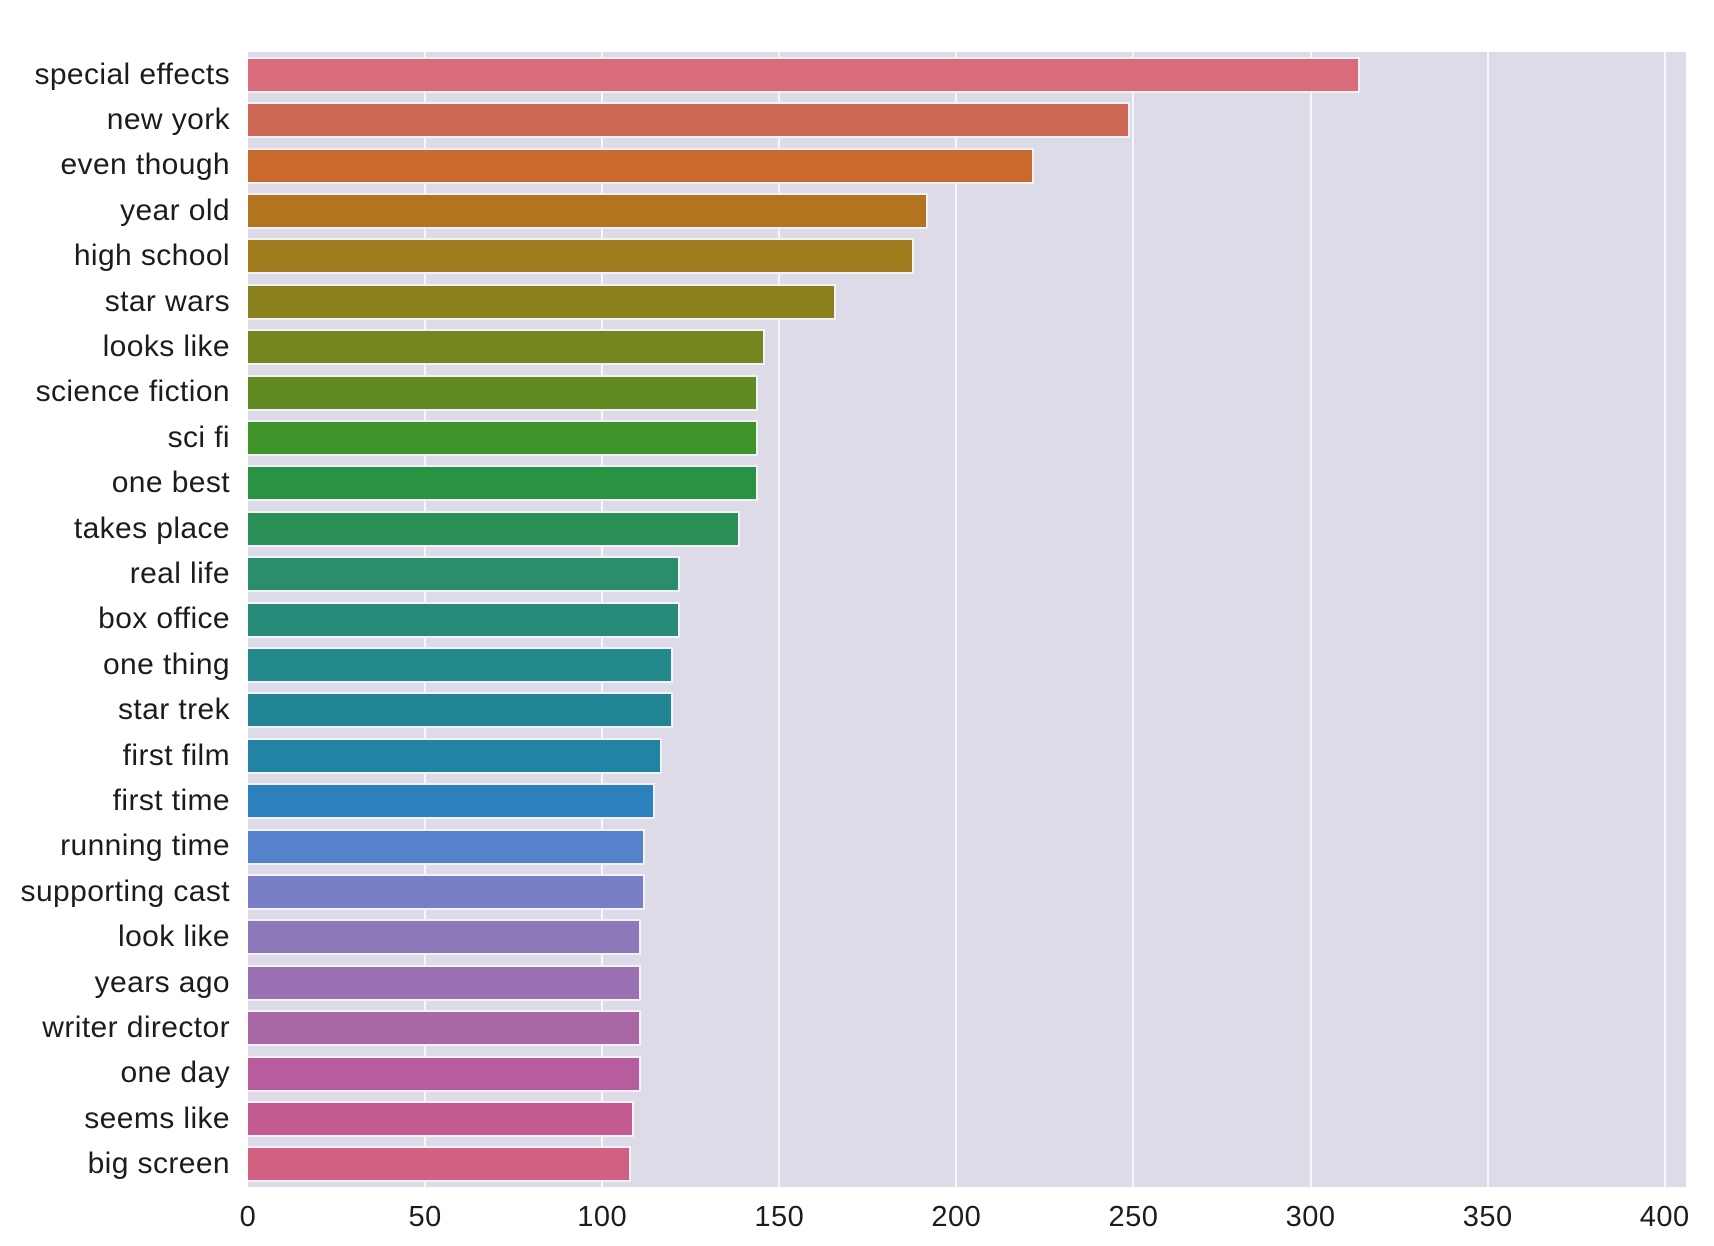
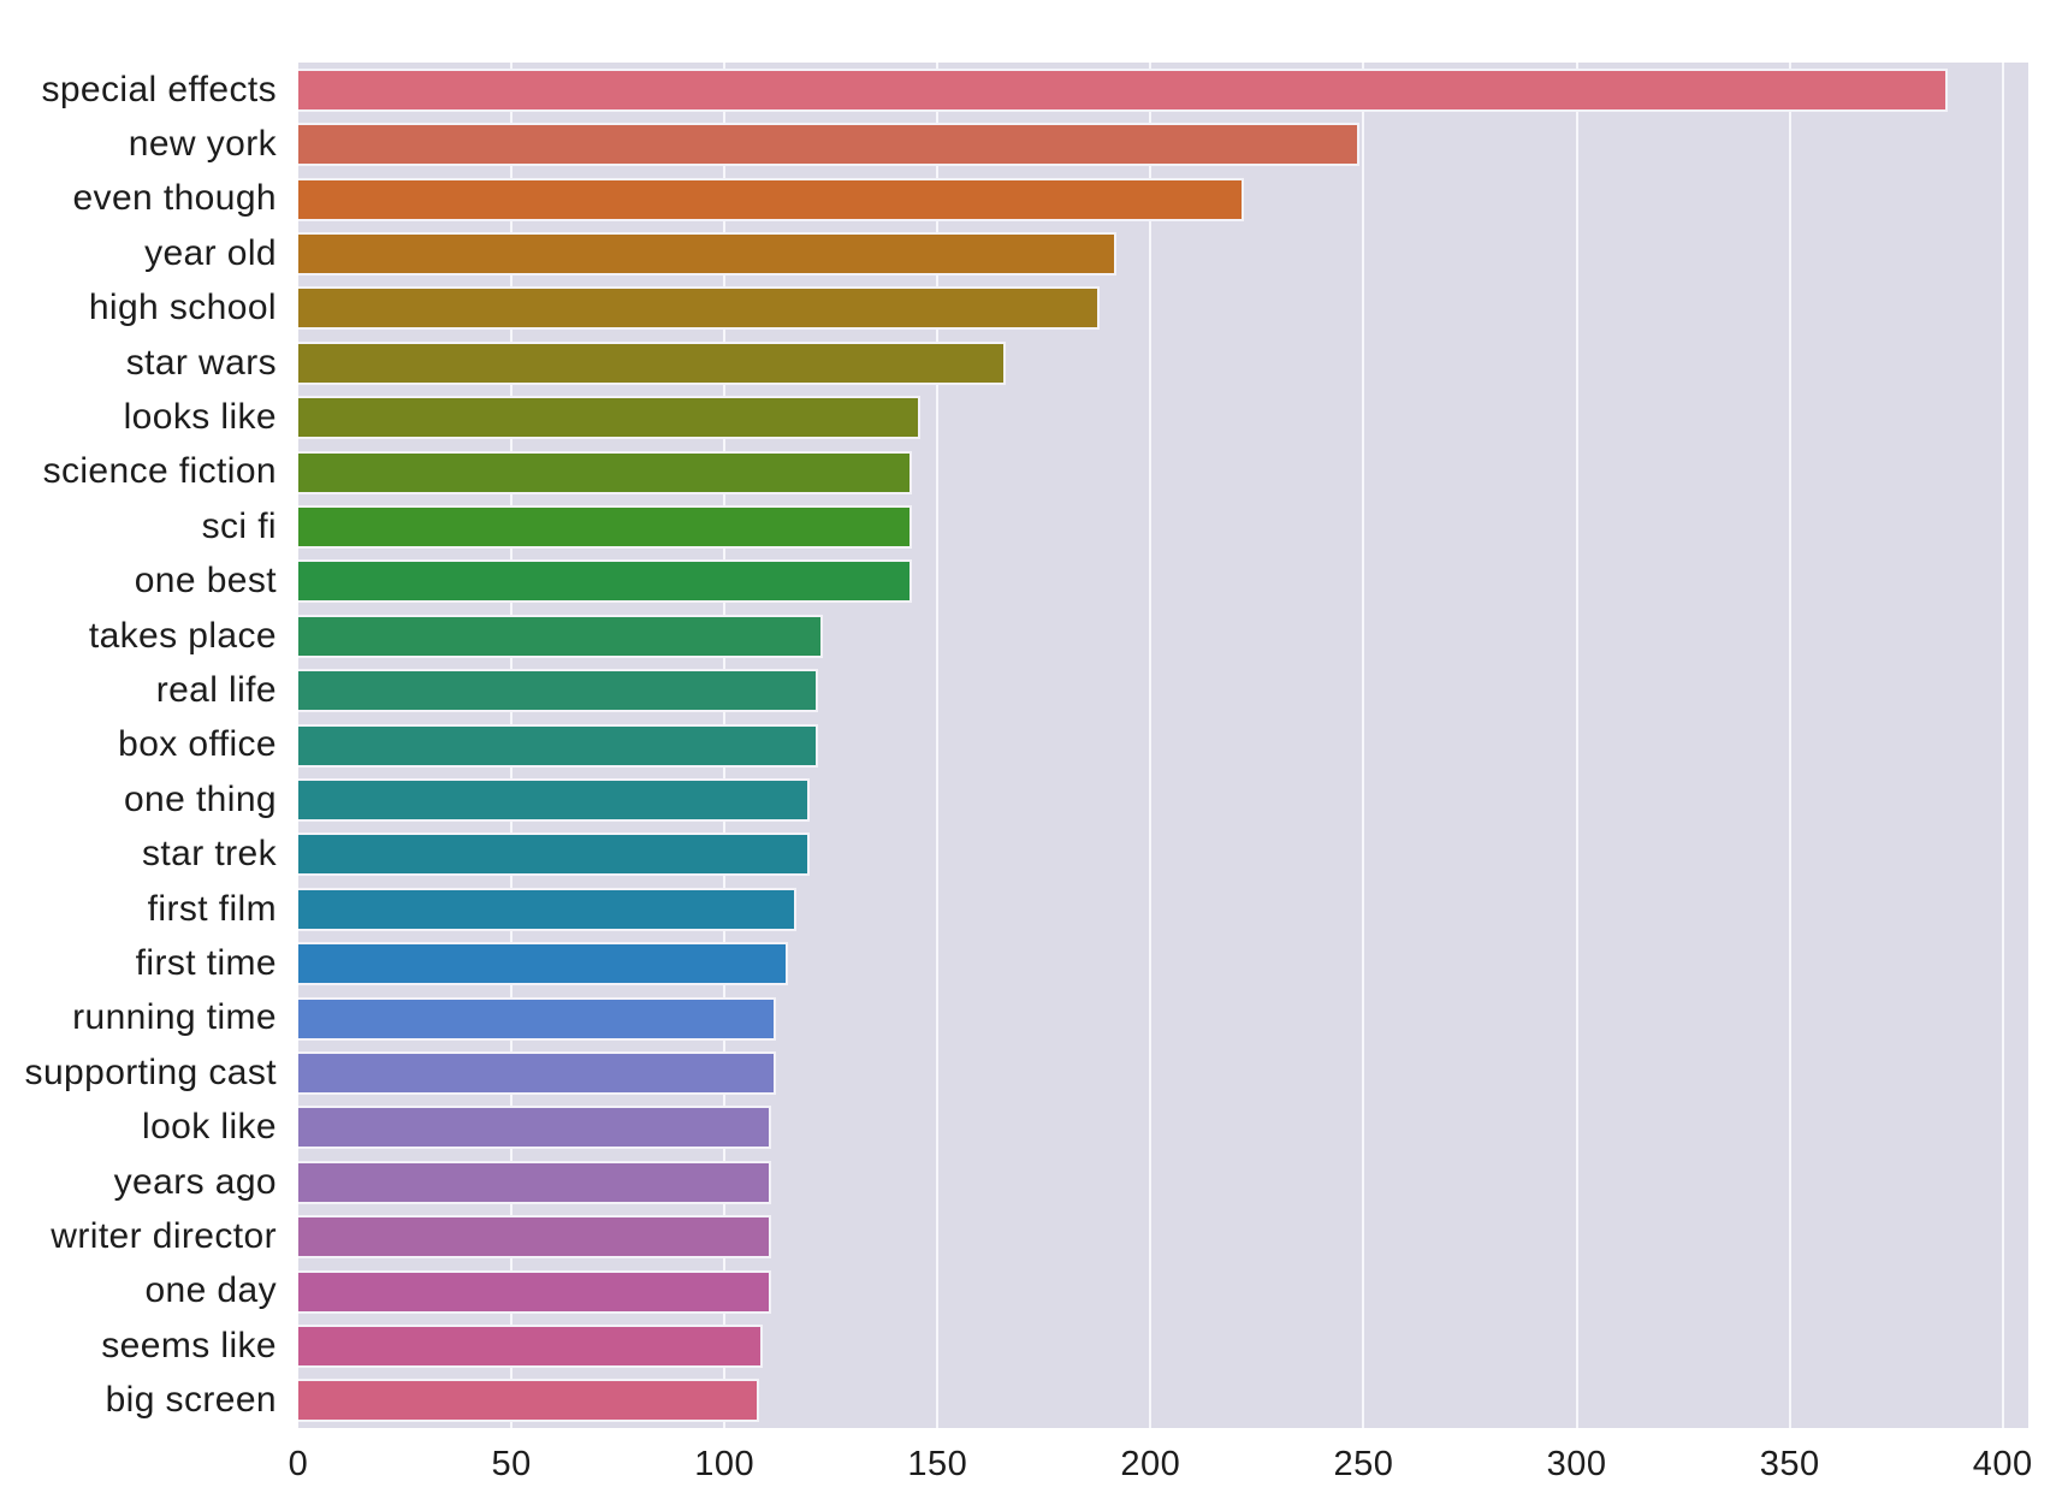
special effects: 314 -> 387
takes place: 139 -> 123
